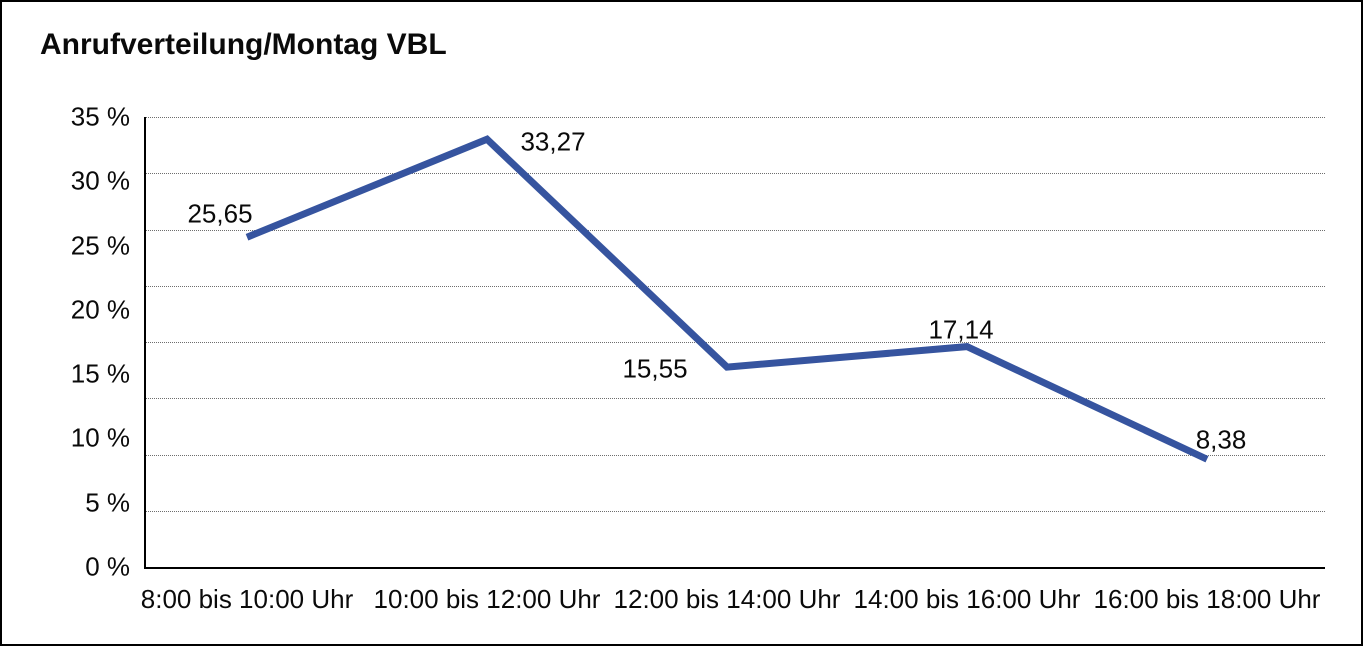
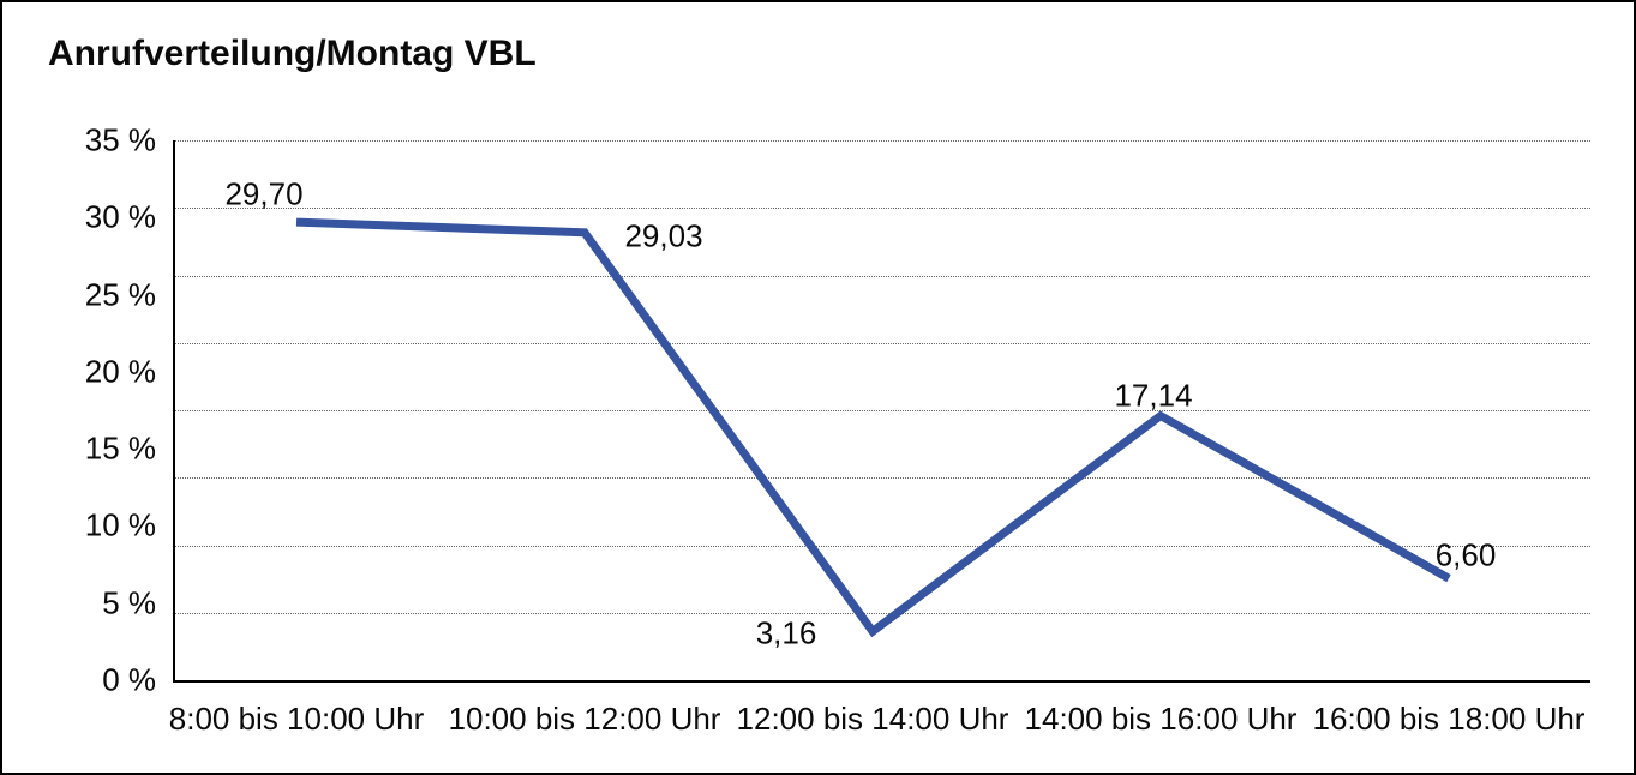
8:00 bis 10:00 Uhr: 25,65 -> 29,70
10:00 bis 12:00 Uhr: 33,27 -> 29,03
12:00 bis 14:00 Uhr: 15,55 -> 3,16
16:00 bis 18:00 Uhr: 8,38 -> 6,60
